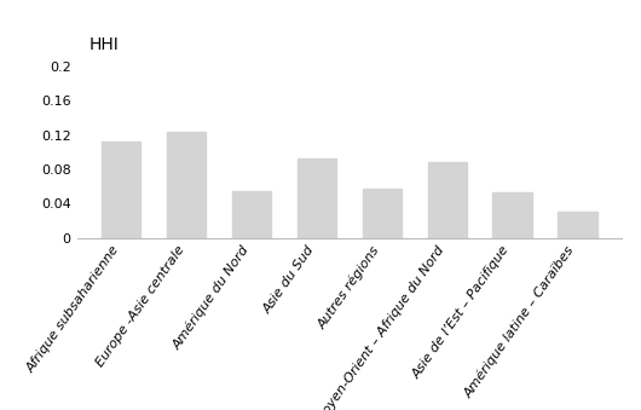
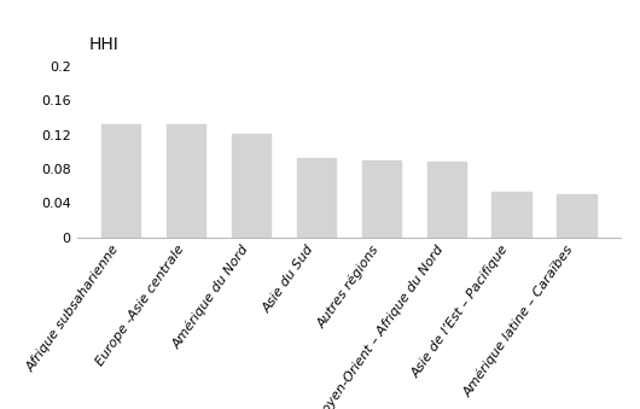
Afrique subsaharienne: 0.112 -> 0.132
Europe -Asie centrale: 0.124 -> 0.132
Amérique du Nord: 0.054 -> 0.121
Autres régions: 0.058 -> 0.090
Amérique latine – Caraïbes: 0.030 -> 0.050
